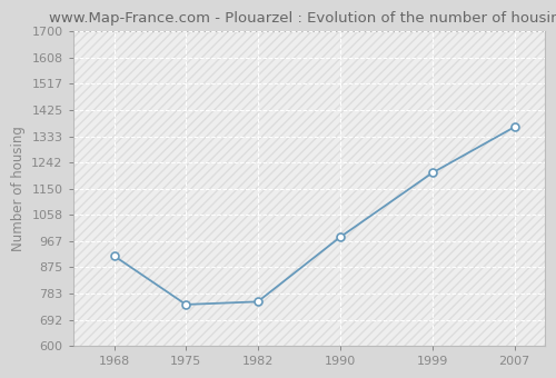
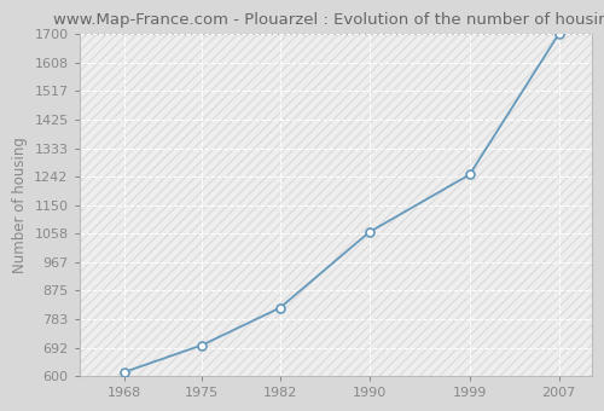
1968: 915 -> 613
1975: 745 -> 700
1982: 755 -> 820
1990: 980 -> 1063
1999: 1205 -> 1248
2007: 1365 -> 1700
